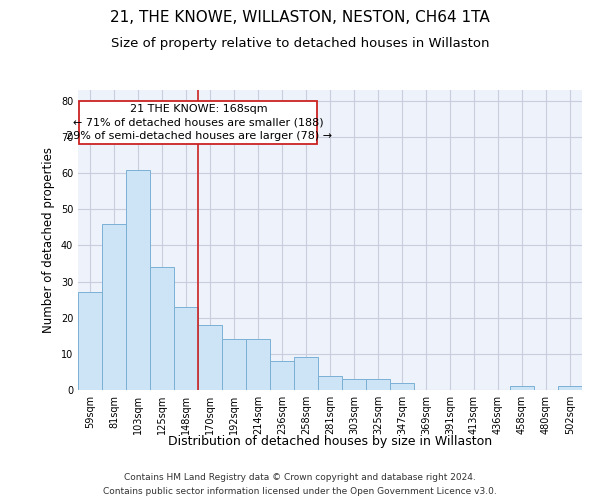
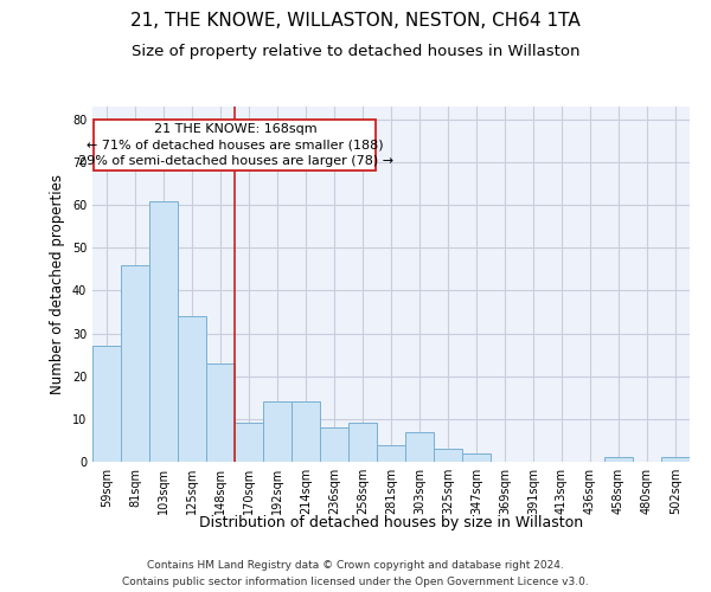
170sqm: 18 -> 9
303sqm: 3 -> 7
